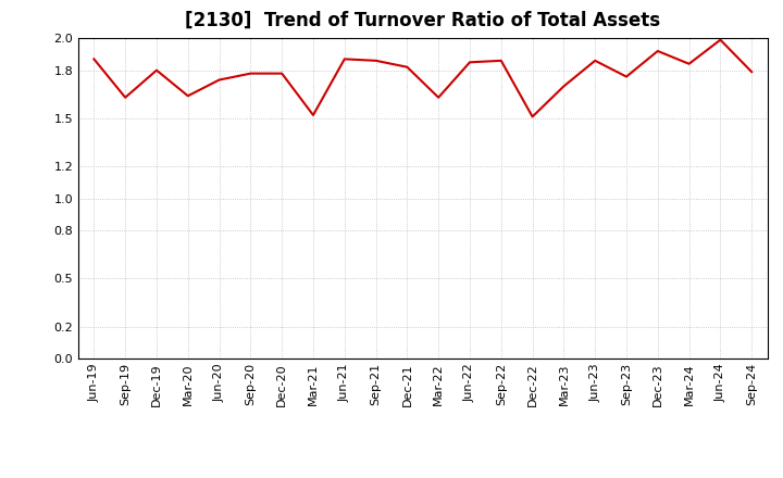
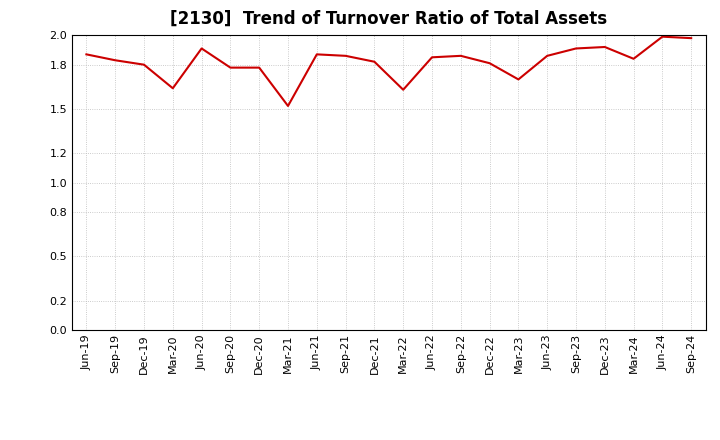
Sep-19: 1.63 -> 1.83
Jun-20: 1.74 -> 1.91
Dec-22: 1.51 -> 1.81
Sep-23: 1.76 -> 1.91
Sep-24: 1.79 -> 1.98
